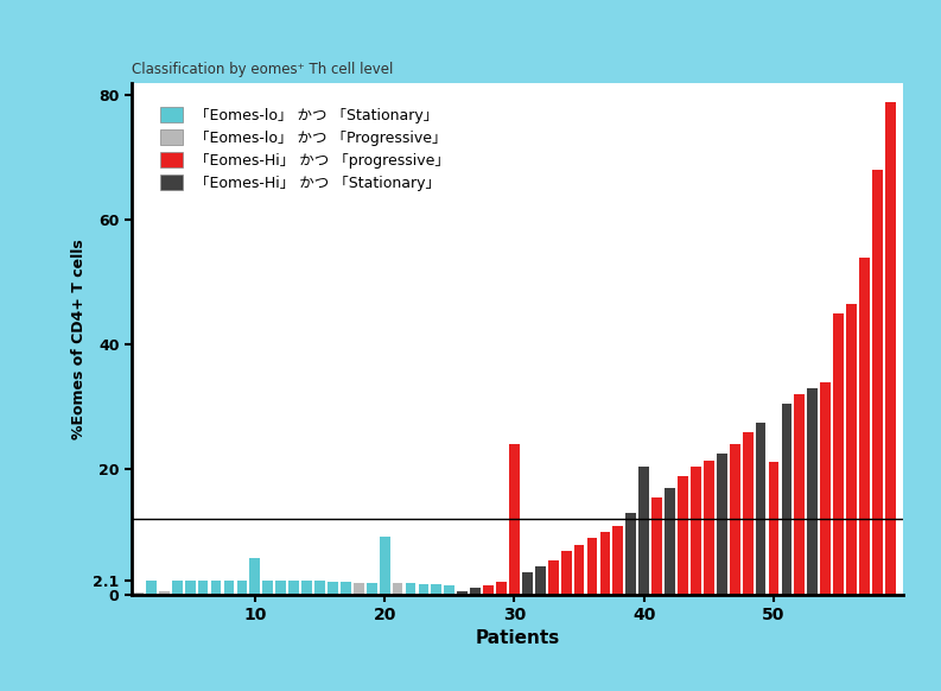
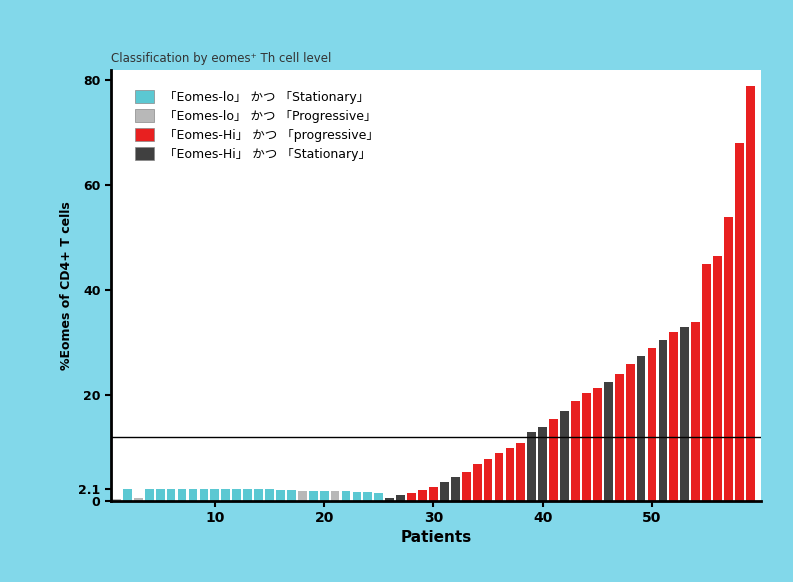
10: 5.8 -> 2.1
20: 9.2 -> 1.9
30: 24.0 -> 2.5
40: 20.4 -> 14.0
50: 21.2 -> 29.0
